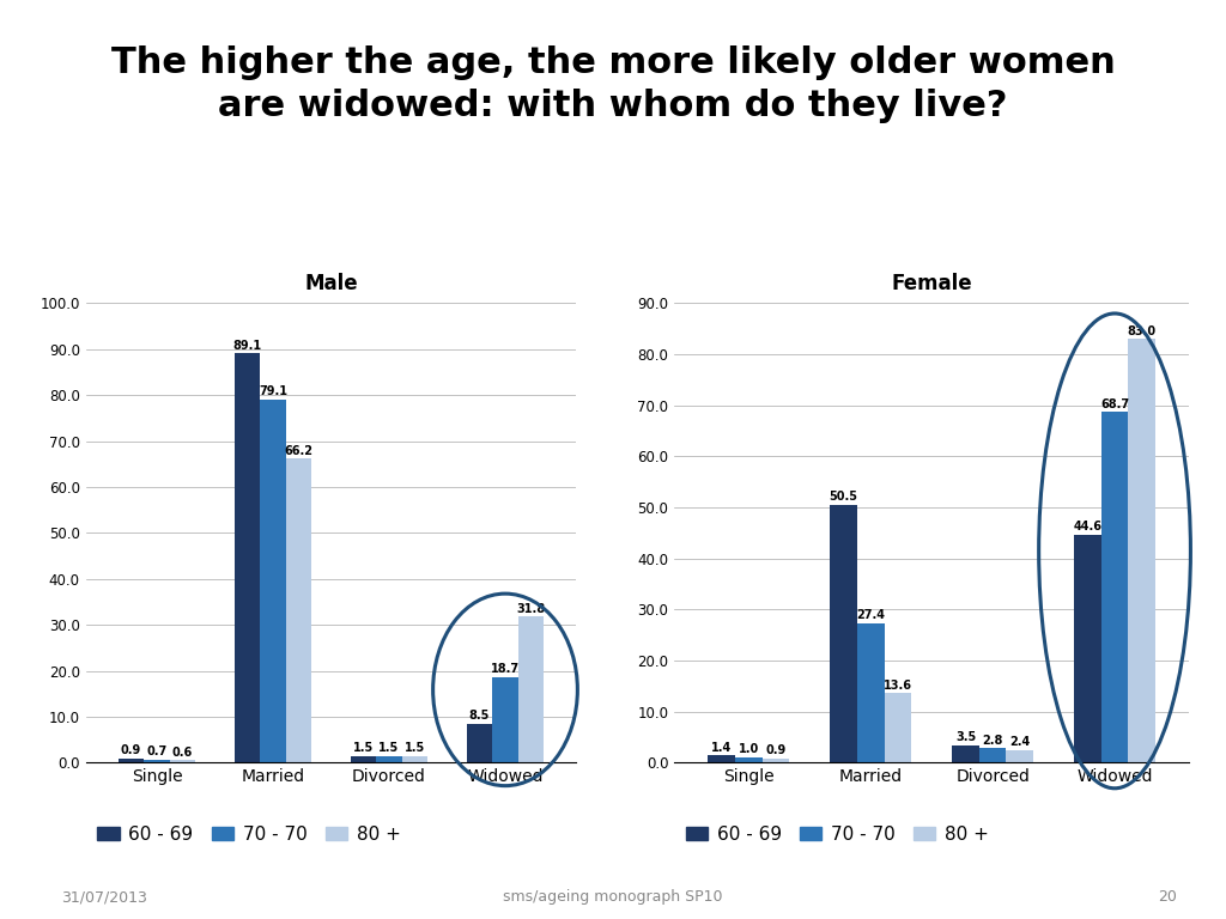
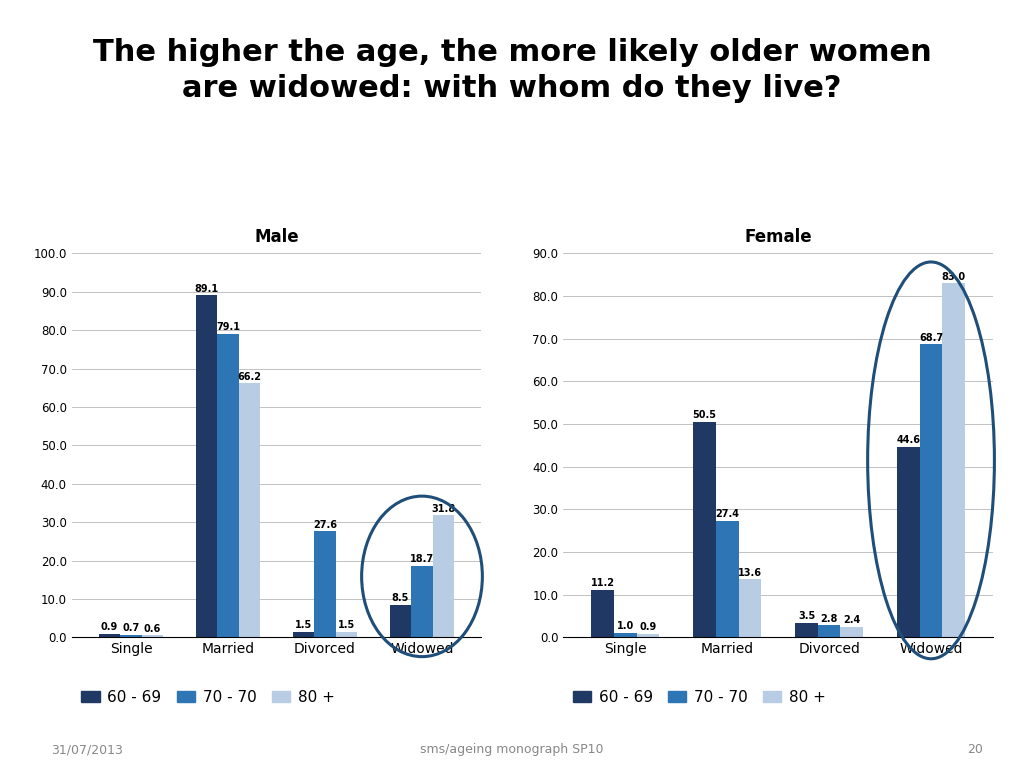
Male/70 - 70/Divorced: 1.5 -> 27.6
Female/60 - 69/Single: 1.4 -> 11.2
